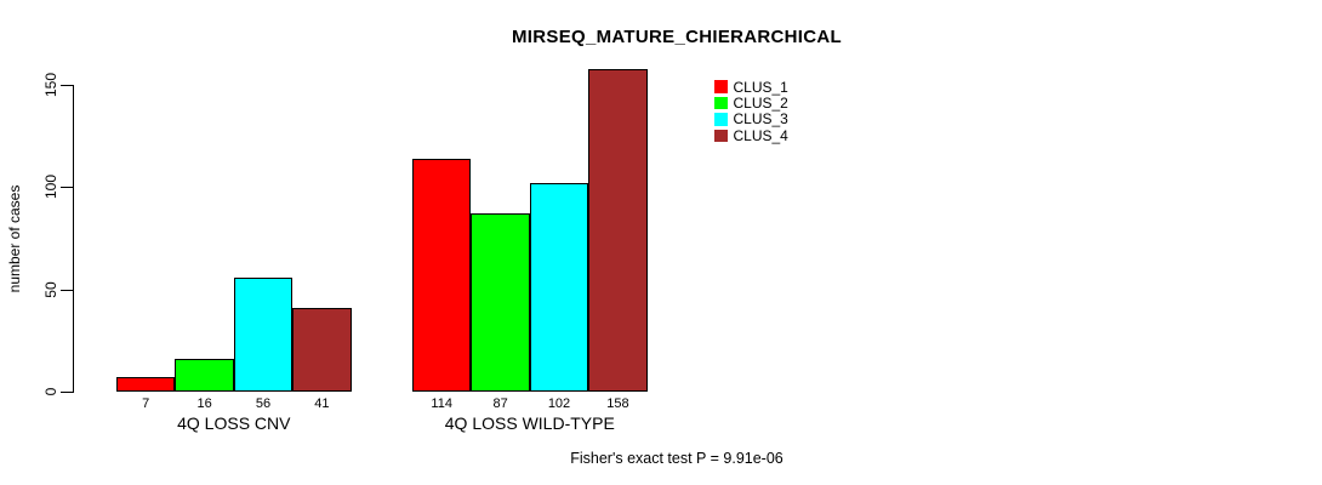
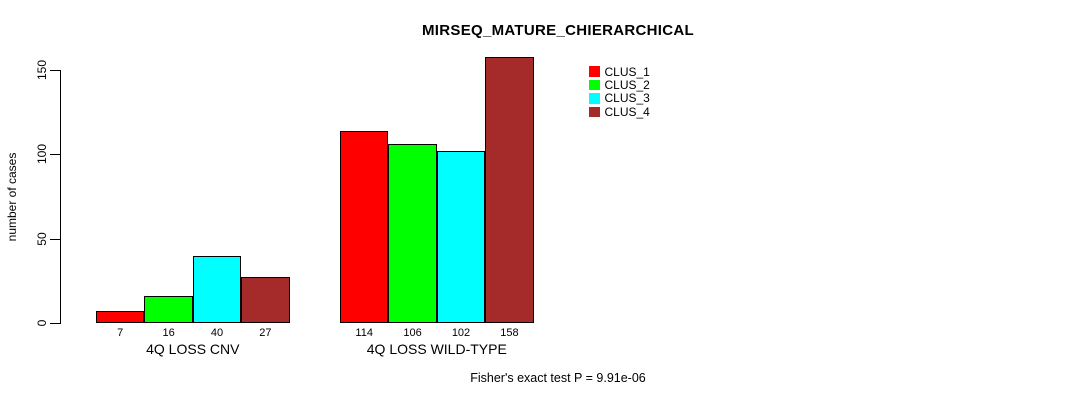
CLUS_3/4Q LOSS CNV: 56 -> 40
CLUS_4/4Q LOSS CNV: 41 -> 27
CLUS_2/4Q LOSS WILD-TYPE: 87 -> 106
